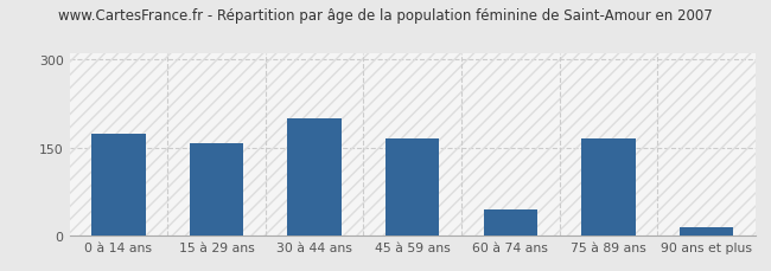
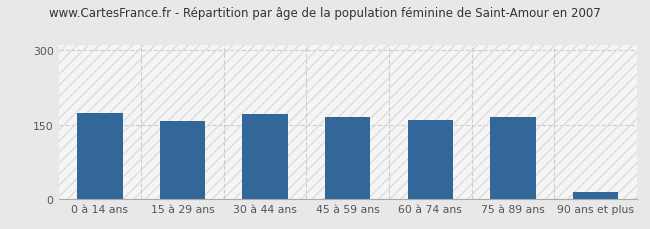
30 à 44 ans: 200 -> 172
60 à 74 ans: 45 -> 159
